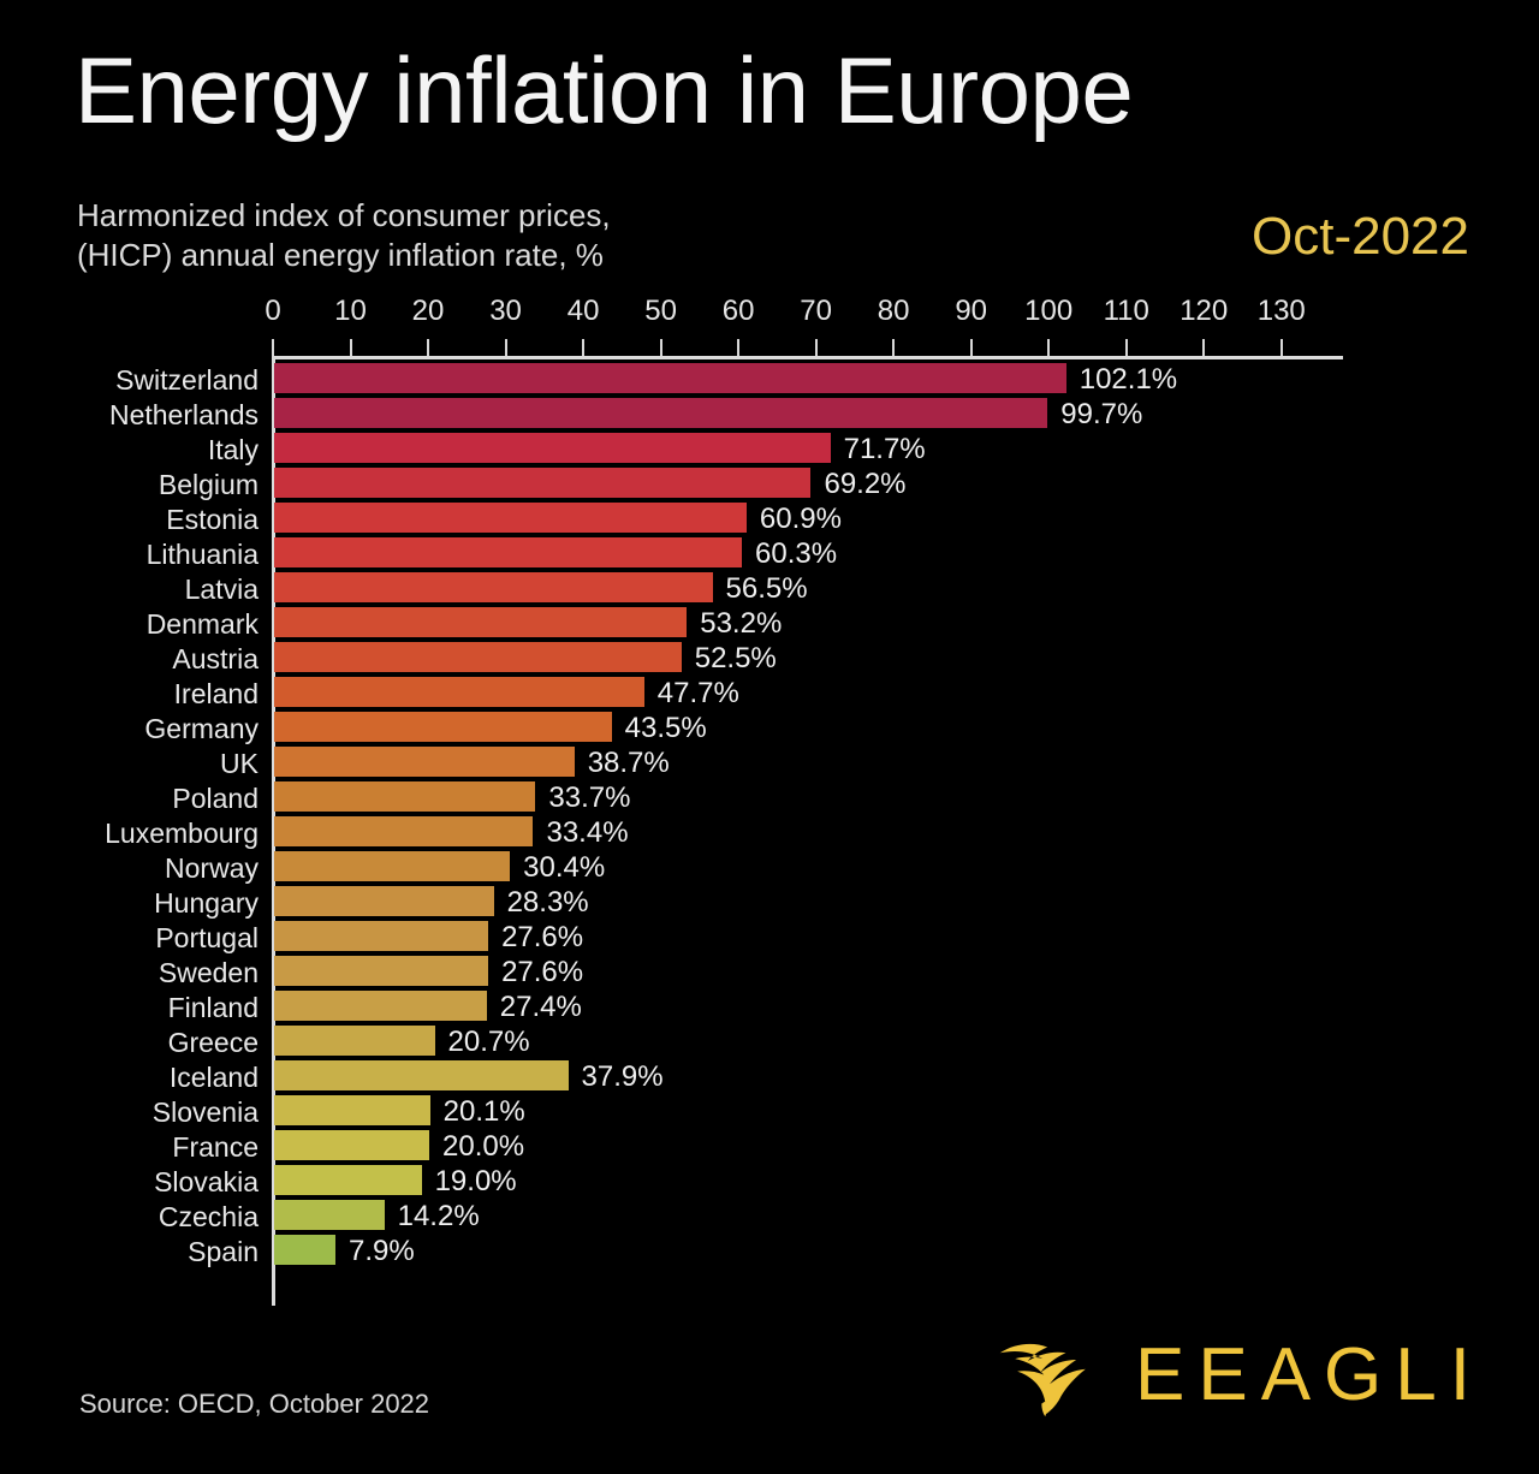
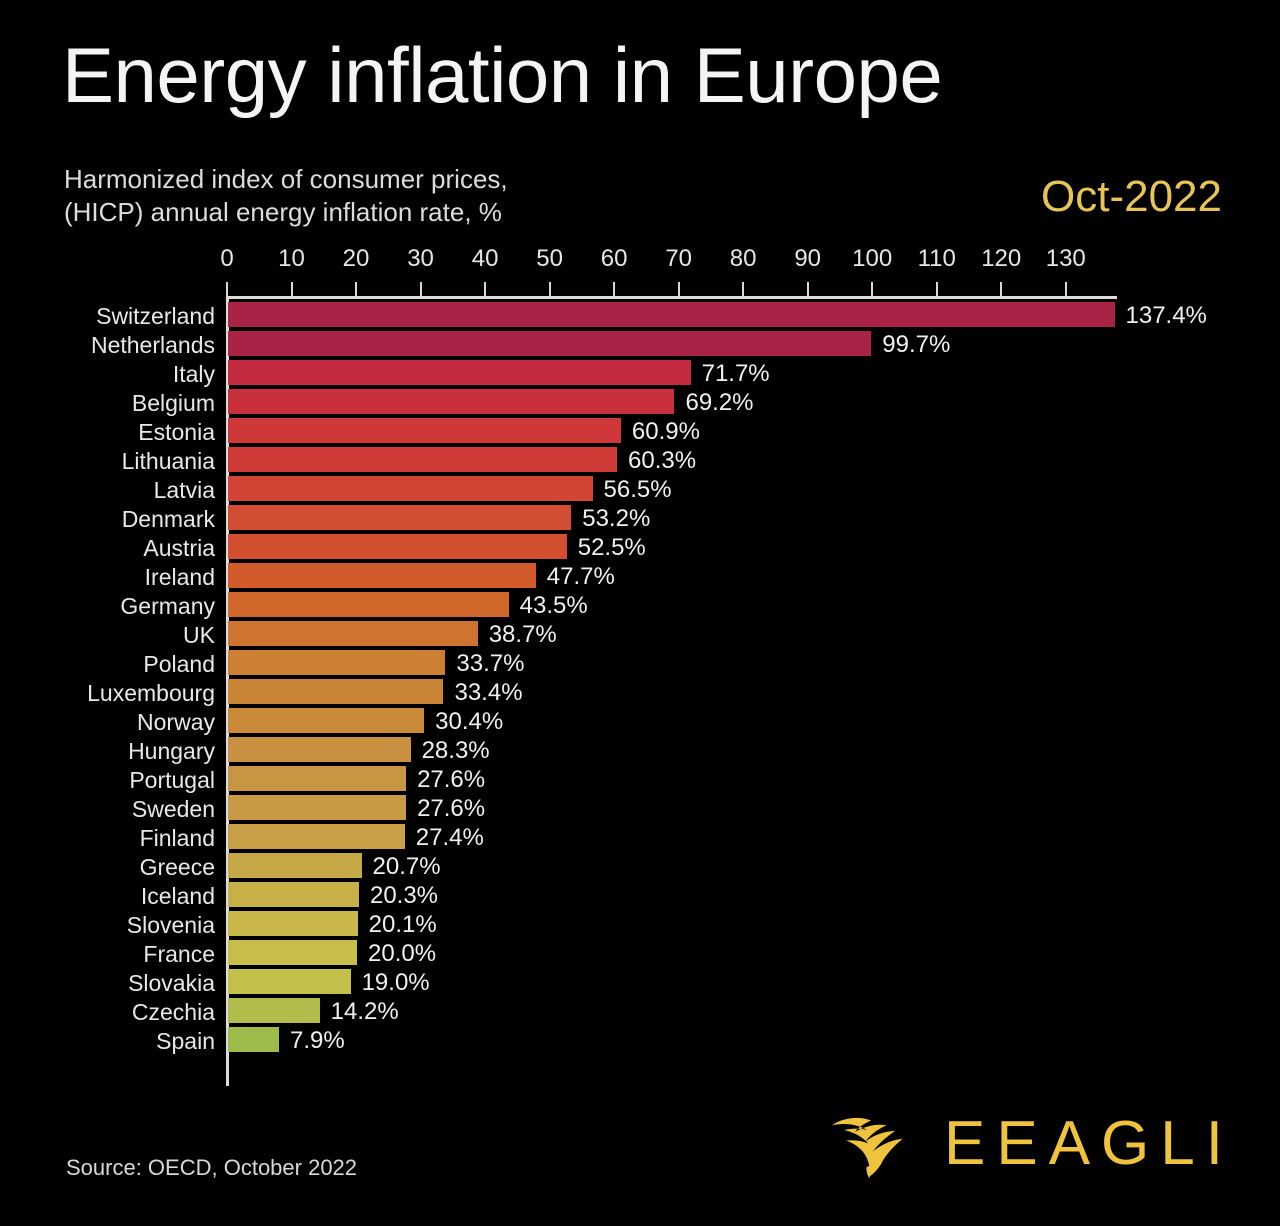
Switzerland: 102.1% -> 137.4%
Iceland: 37.9% -> 20.3%
